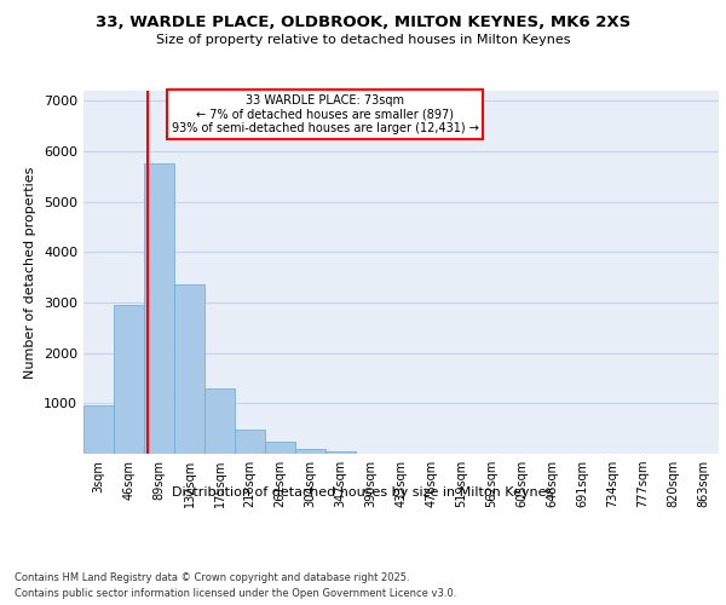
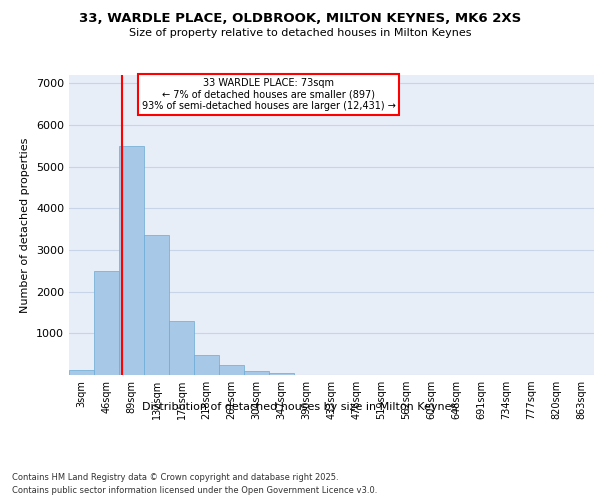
3sqm: 950 -> 120
46sqm: 2950 -> 2500
89sqm: 5750 -> 5500
